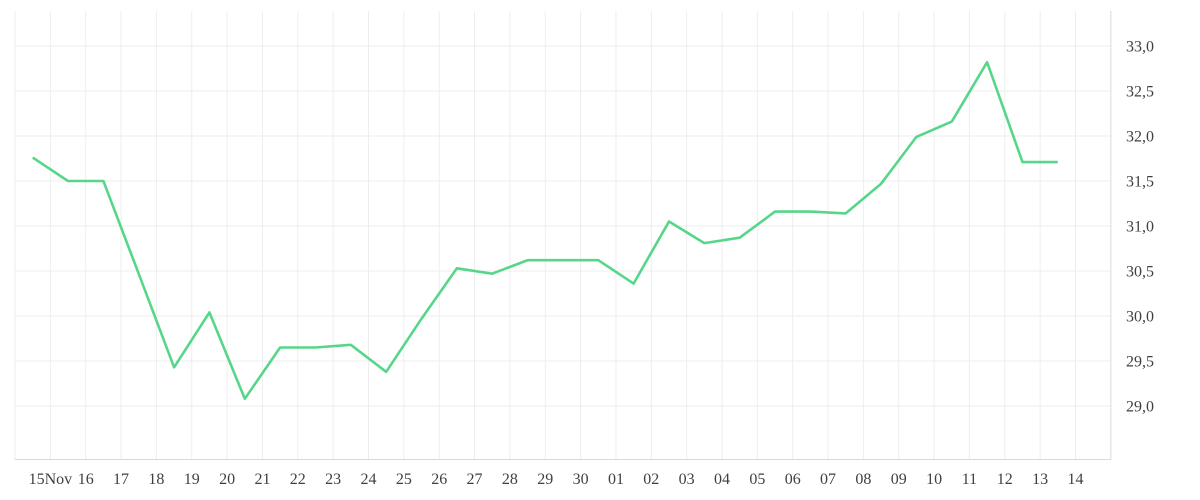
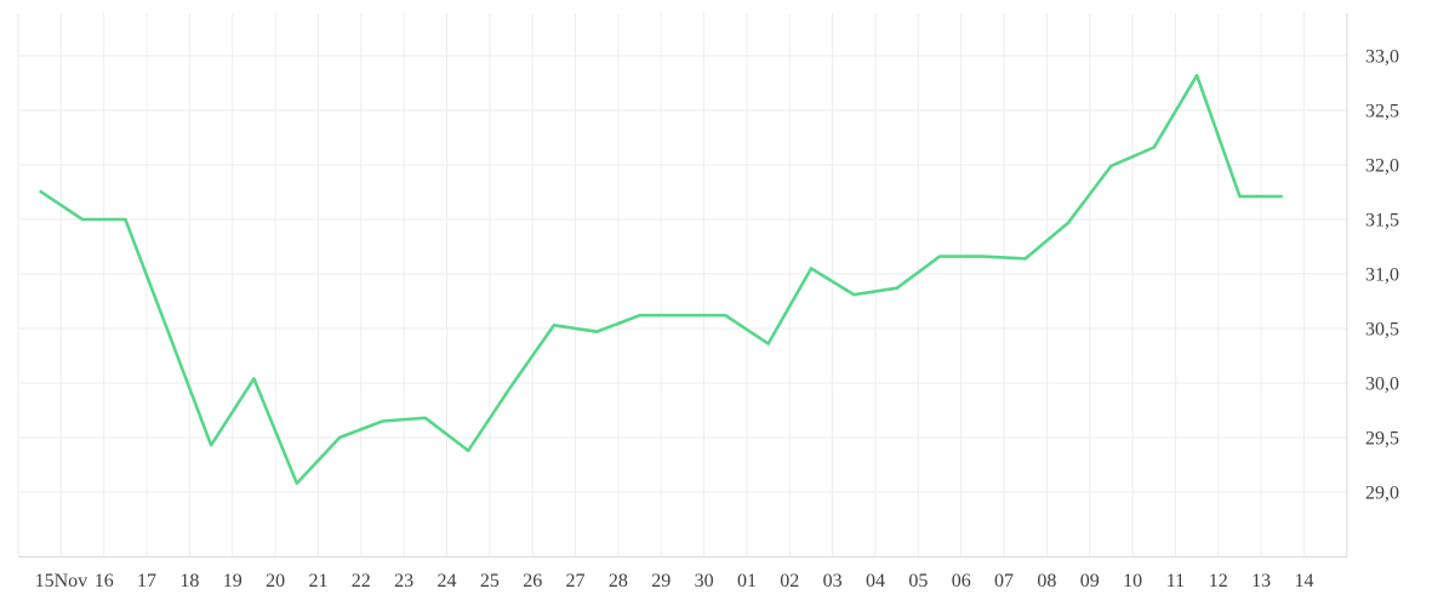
22: 29,6 -> 29,5
